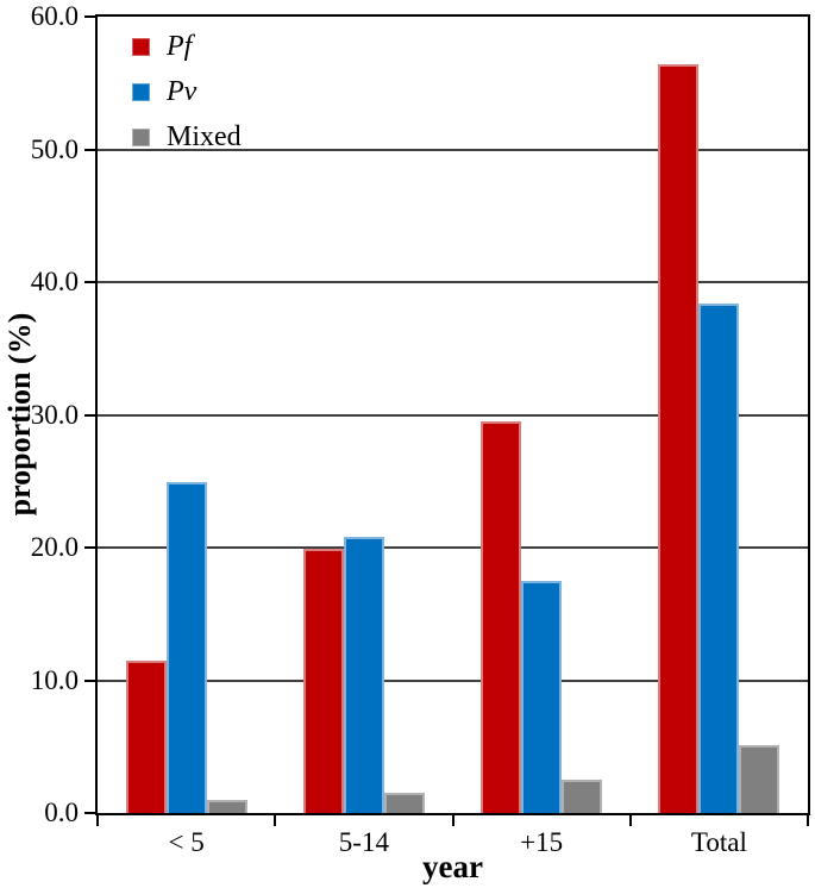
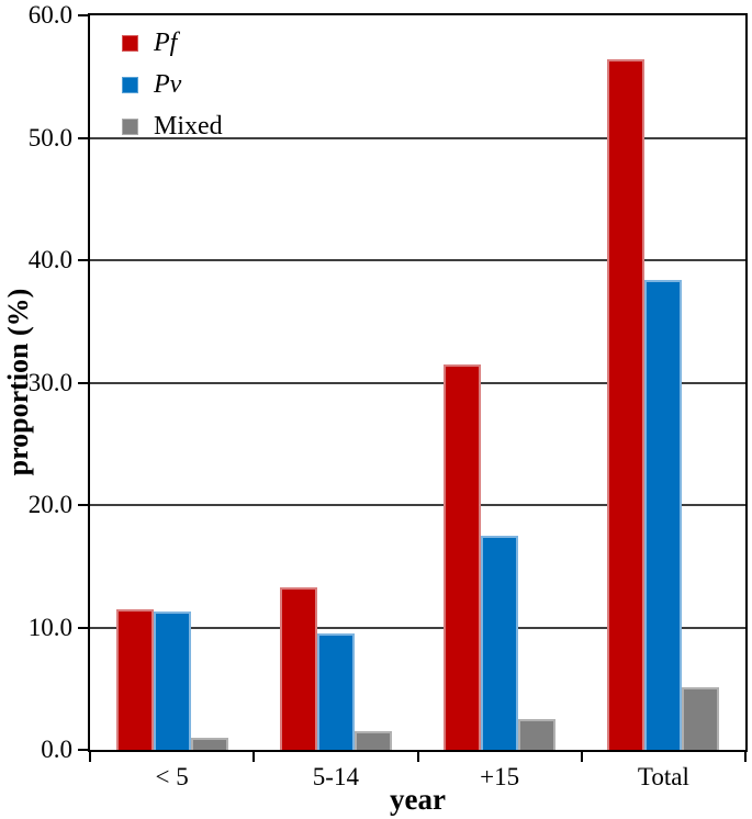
Pv/< 5: 24.9 -> 11.3
Pf/5-14: 19.9 -> 13.3
Pv/5-14: 20.8 -> 9.5
Pf/+15: 29.5 -> 31.5
